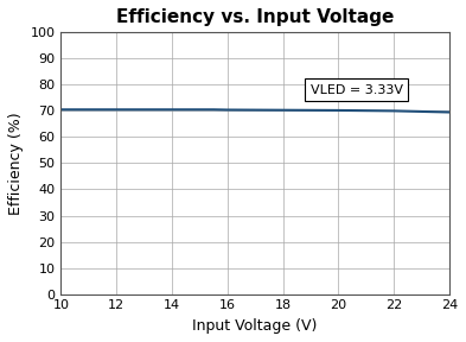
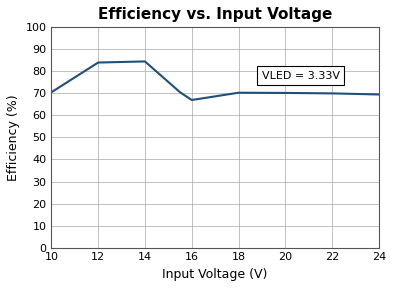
12: 70.5 -> 84.0
14: 70.5 -> 84.5
16: 70.4 -> 67.0
